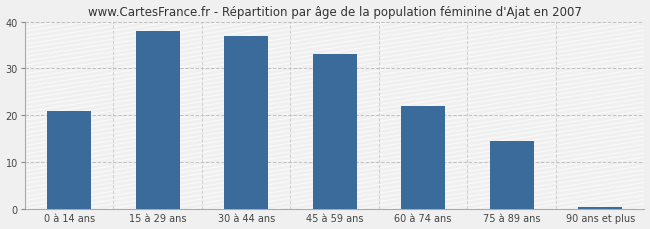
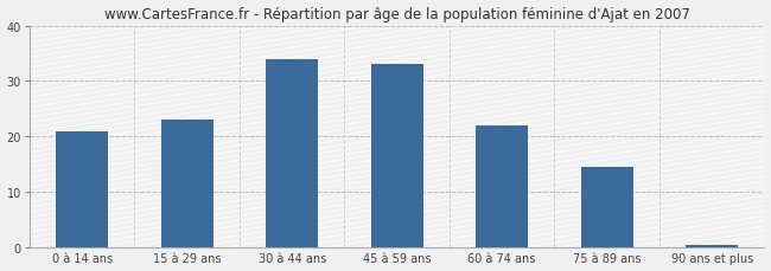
15 à 29 ans: 38.0 -> 23.0
30 à 44 ans: 37.0 -> 34.0
